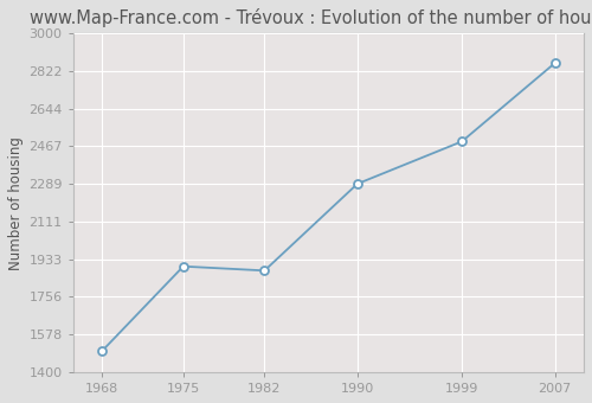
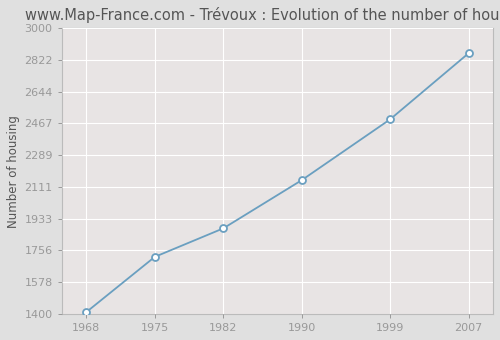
1968: 1500 -> 1410
1975: 1900 -> 1720
1990: 2290 -> 2150
